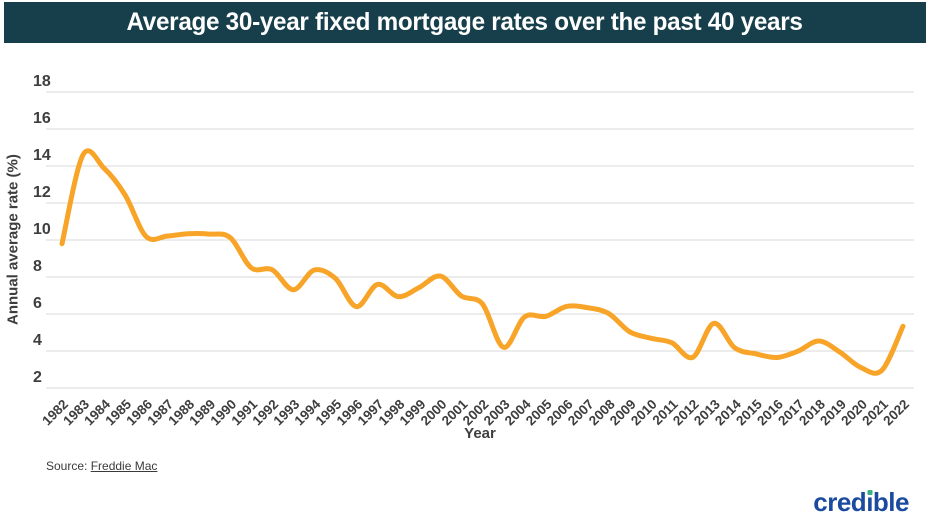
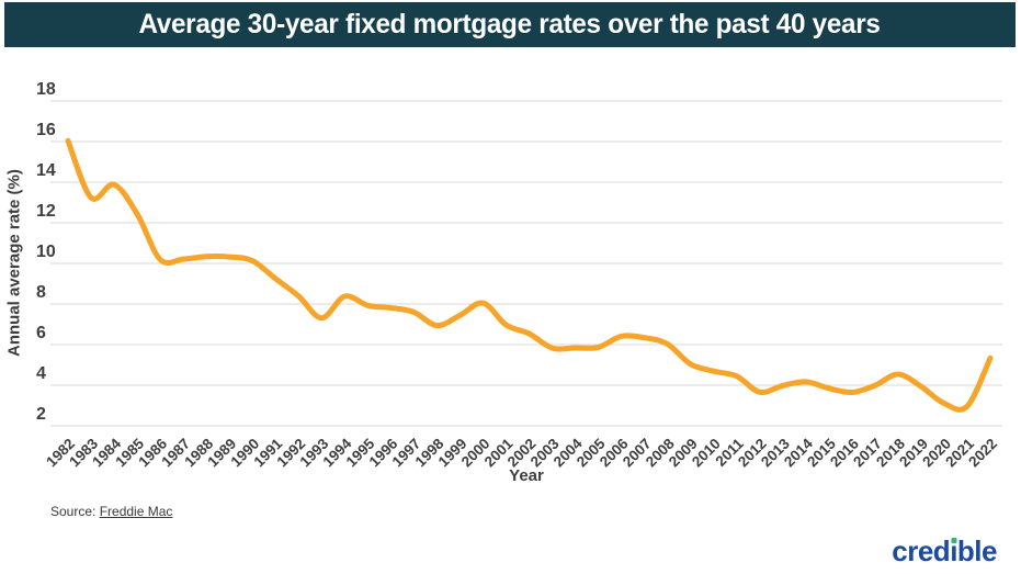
1982: 9.8 -> 16.0
1983: 14.6 -> 13.2
1991: 8.5 -> 9.2
1996: 6.4 -> 7.8
2003: 4.2 -> 5.8
2013: 5.5 -> 4.0
